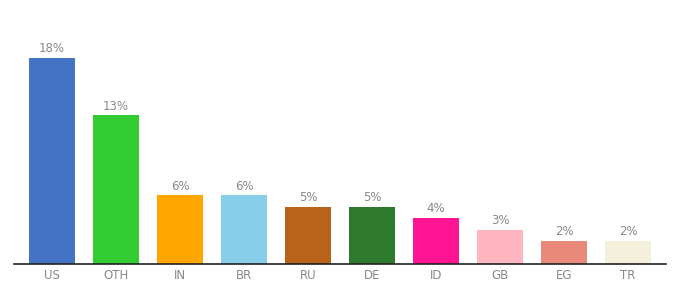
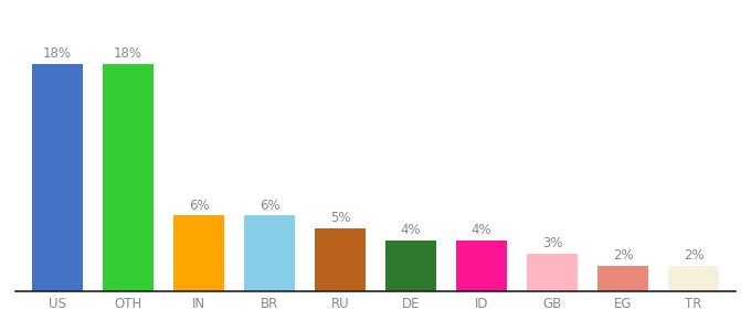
OTH: 13% -> 18%
DE: 5% -> 4%
